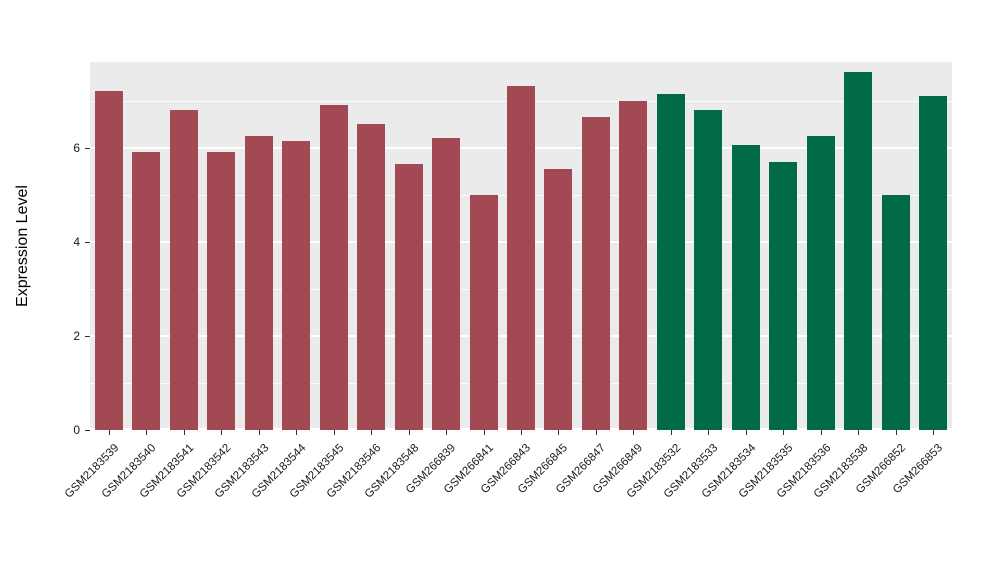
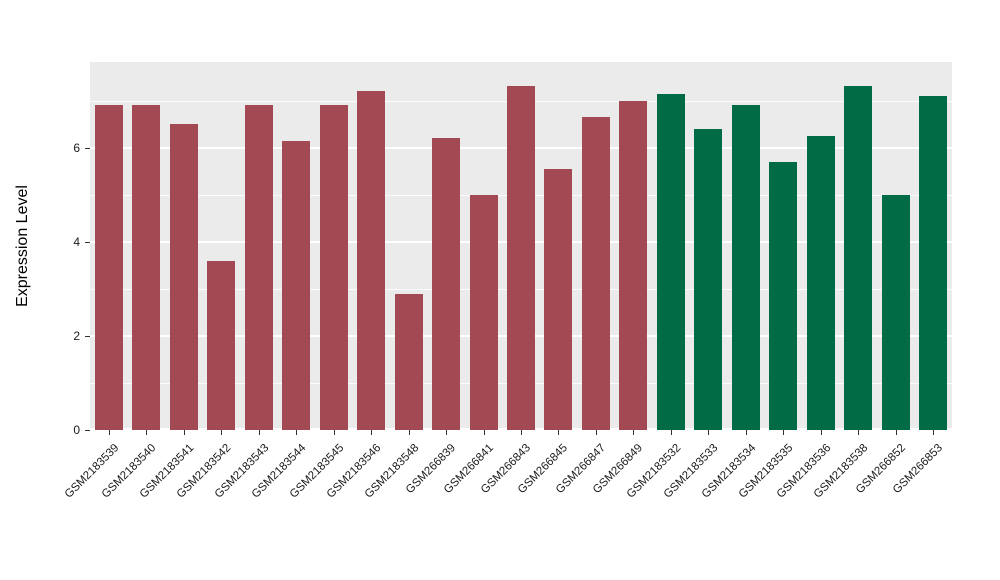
GSM2183539: 7.2 -> 6.9
GSM2183540: 5.9 -> 6.9
GSM2183541: 6.8 -> 6.5
GSM2183542: 5.9 -> 3.6
GSM2183543: 6.2 -> 6.9
GSM2183546: 6.5 -> 7.2
GSM2183548: 5.7 -> 2.9
GSM2183533: 6.8 -> 6.4
GSM2183534: 6.0 -> 6.9
GSM2183538: 7.6 -> 7.3
